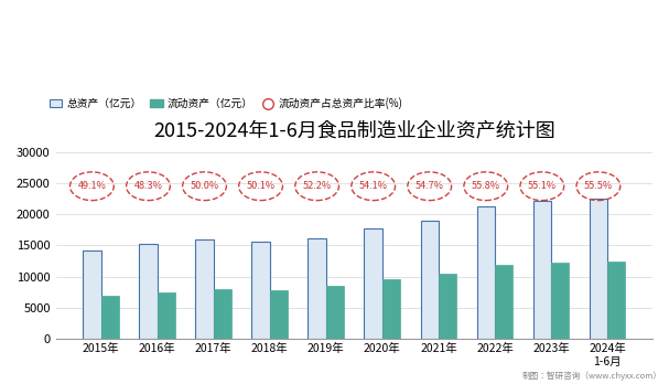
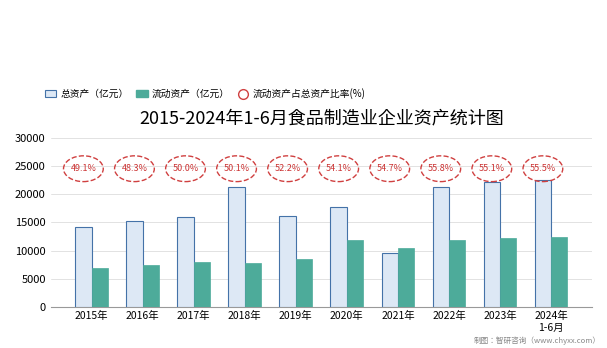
总资产（亿元）/2018年: 15600 -> 21200
流动资产（亿元）/2020年: 9600 -> 11800
总资产（亿元）/2021年: 19000 -> 9600
